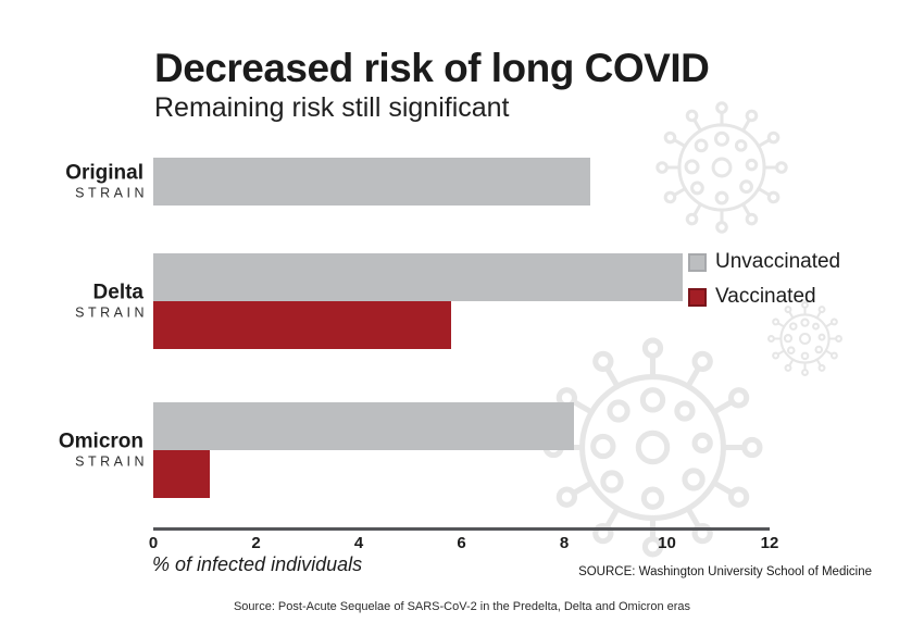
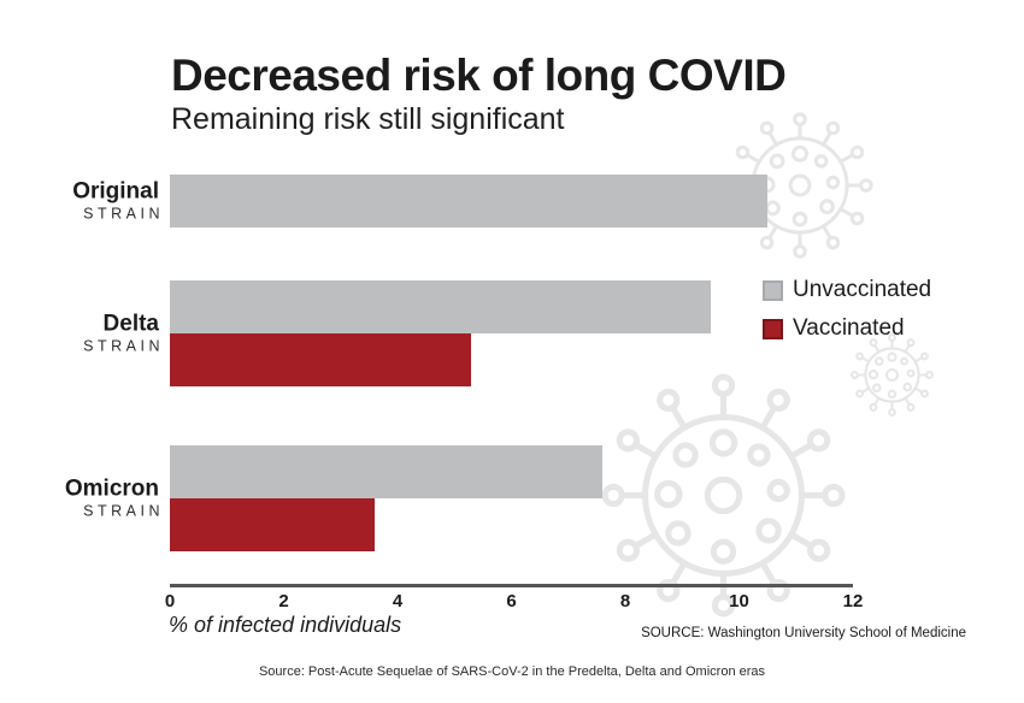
Unvaccinated/Original: 8.5 -> 10.5
Unvaccinated/Delta: 10.3 -> 9.5
Vaccinated/Delta: 5.8 -> 5.3
Unvaccinated/Omicron: 8.2 -> 7.6
Vaccinated/Omicron: 1.1 -> 3.6
